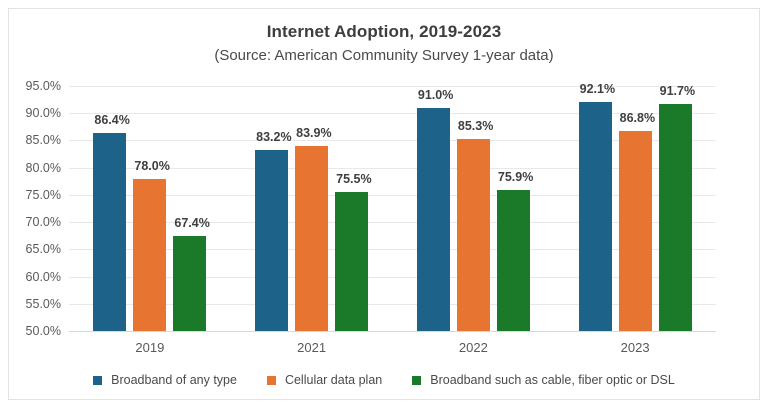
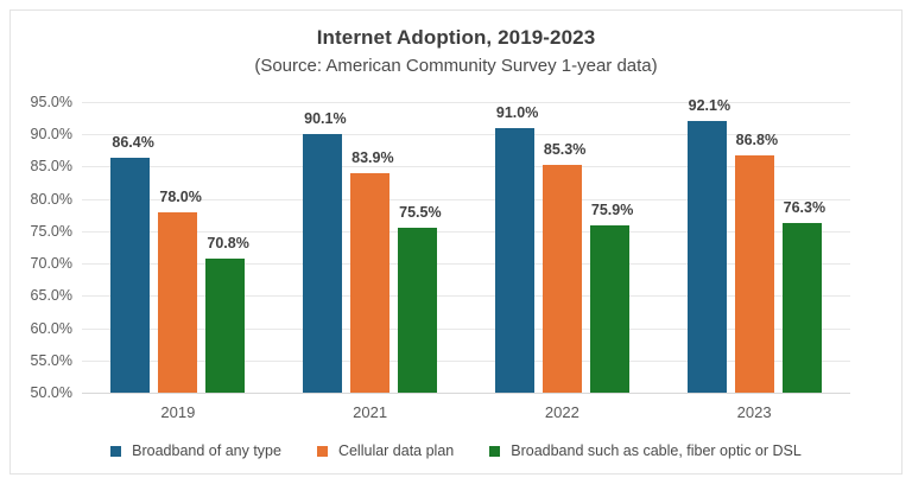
Broadband such as cable, fiber optic or DSL/2019: 67.4% -> 70.8%
Broadband of any type/2021: 83.2% -> 90.1%
Broadband such as cable, fiber optic or DSL/2023: 91.7% -> 76.3%
